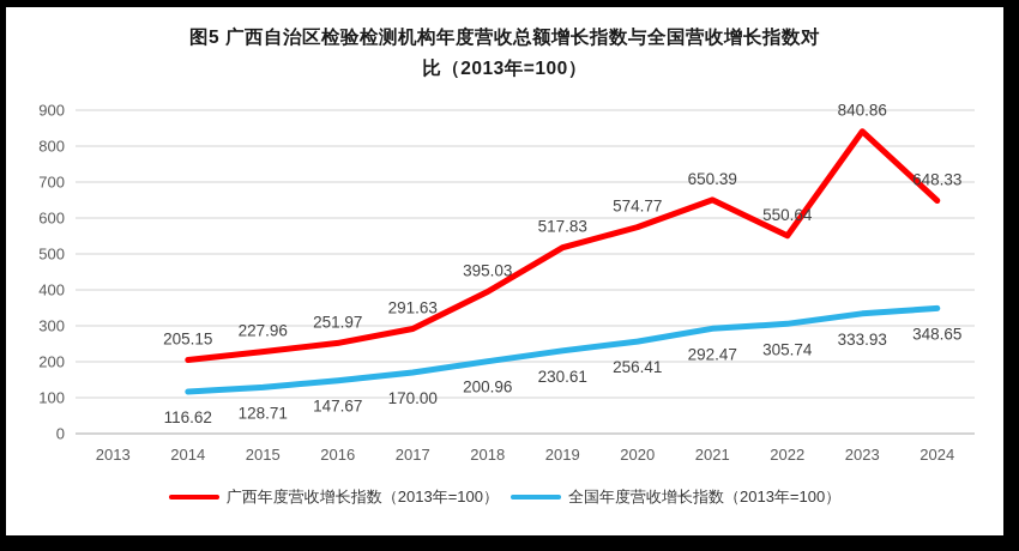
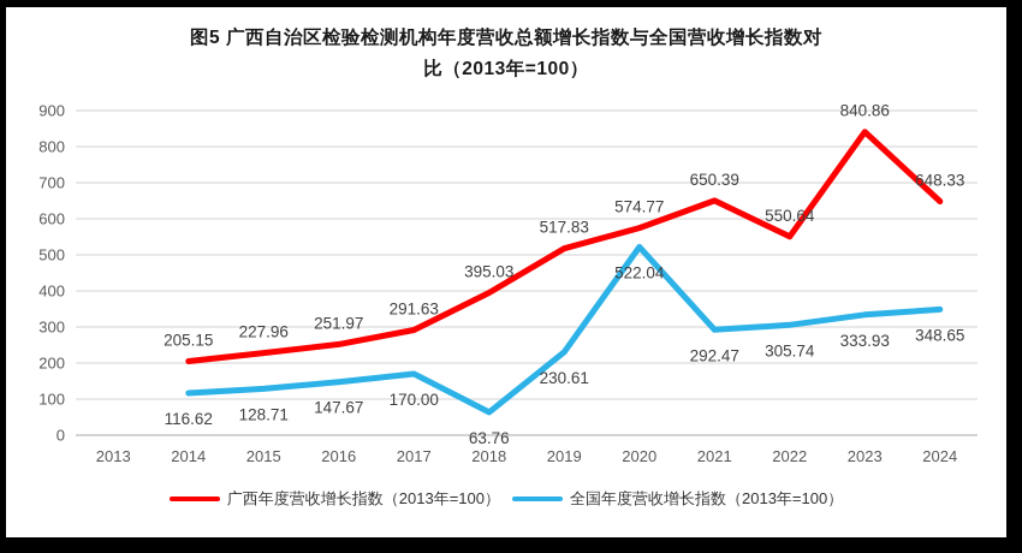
全国年度营收增长指数（2013年=100）/2018: 200.96 -> 63.76
全国年度营收增长指数（2013年=100）/2020: 256.41 -> 522.04
